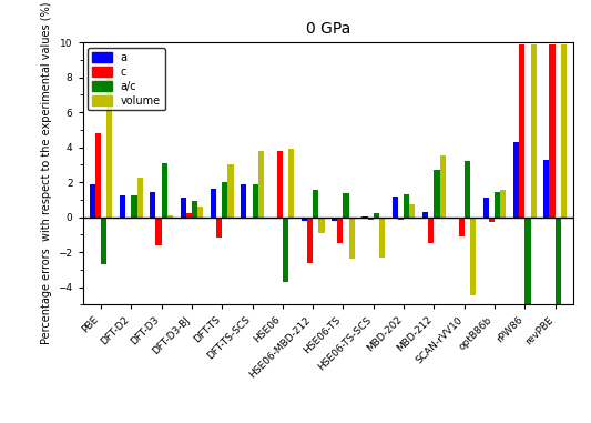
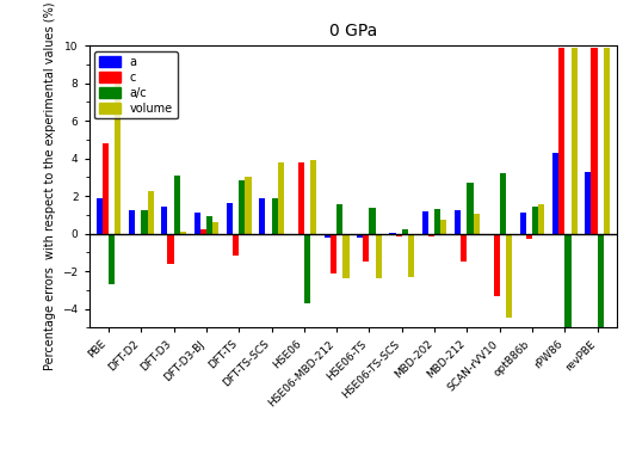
a/c/DFT-TS: 2.0 -> 2.8
c/HSE06-MBD-212: -2.6 -> -2.1
volume/HSE06-MBD-212: -0.9 -> -2.4
a/MBD-212: 0.3 -> 1.2
volume/MBD-212: 3.5 -> 1.1
c/SCAN-rVV10: -1.1 -> -3.3
